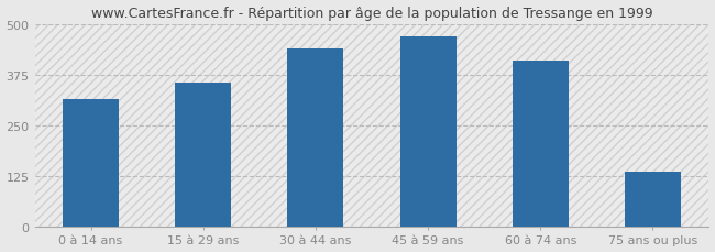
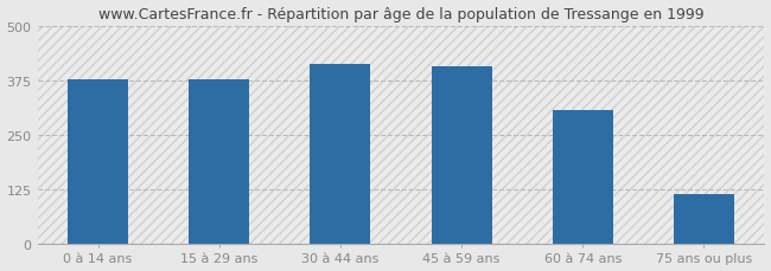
0 à 14 ans: 315 -> 376
15 à 29 ans: 355 -> 376
30 à 44 ans: 440 -> 413
45 à 59 ans: 470 -> 406
60 à 74 ans: 410 -> 306
75 ans ou plus: 135 -> 113
